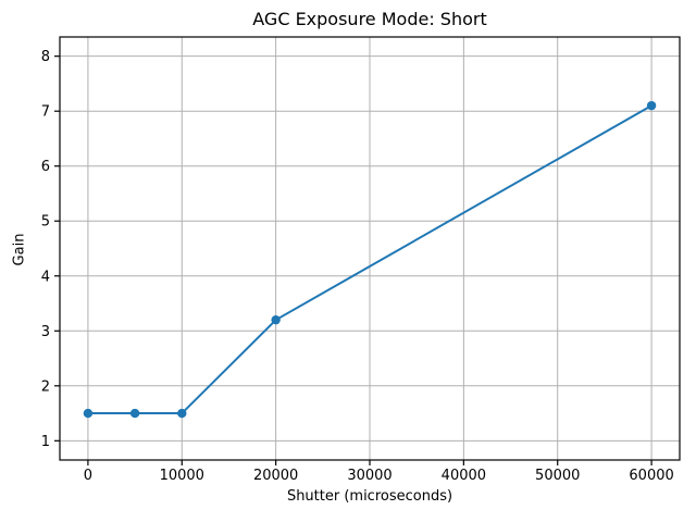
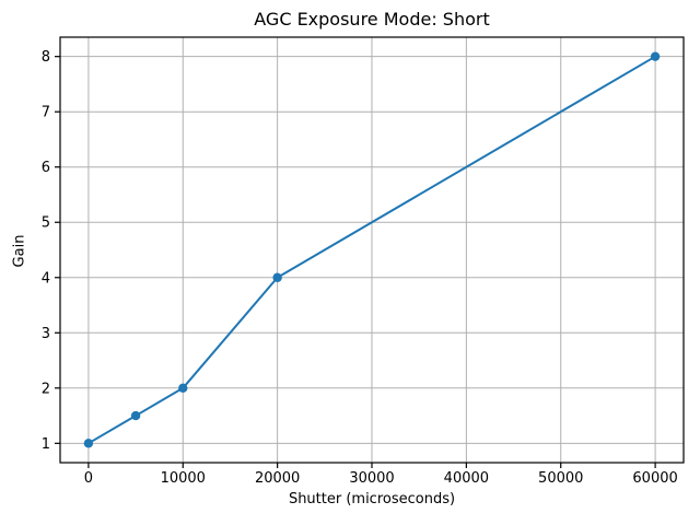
0: 1.5 -> 1.0
10000: 1.5 -> 2.0
20000: 3.2 -> 4.0
60000: 7.1 -> 8.0
